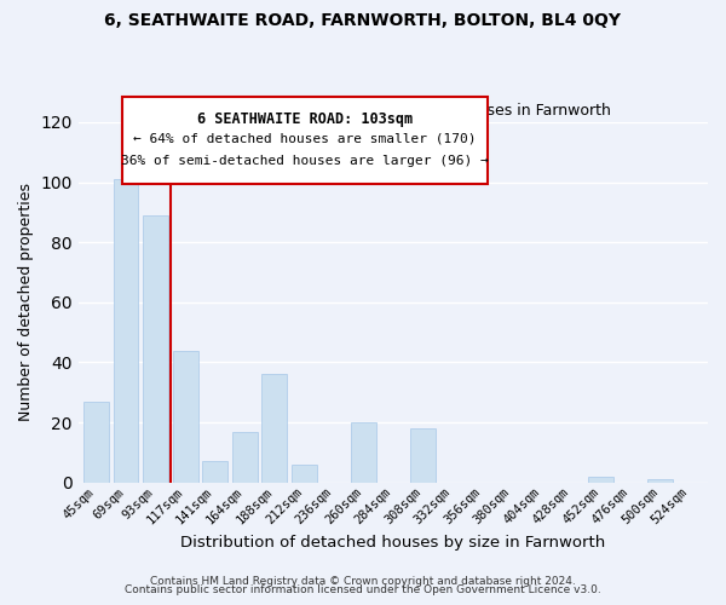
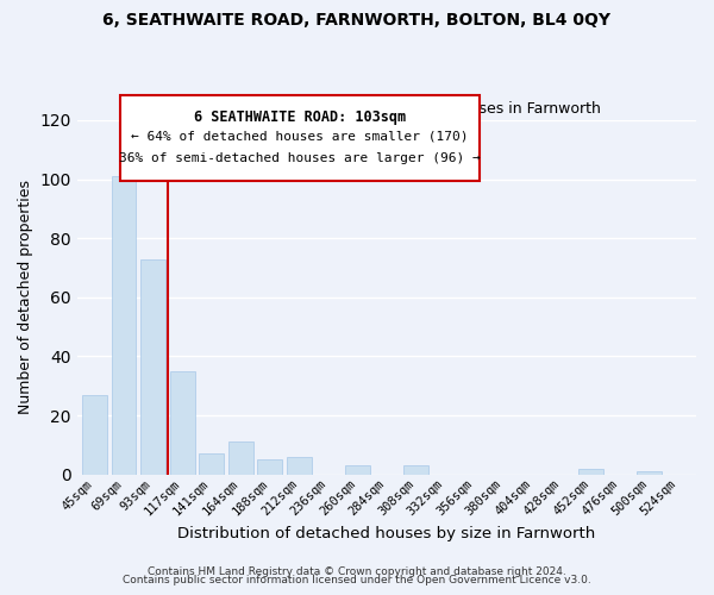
93sqm: 89 -> 73
117sqm: 44 -> 35
164sqm: 17 -> 11
188sqm: 36 -> 5
260sqm: 20 -> 3
308sqm: 18 -> 3
